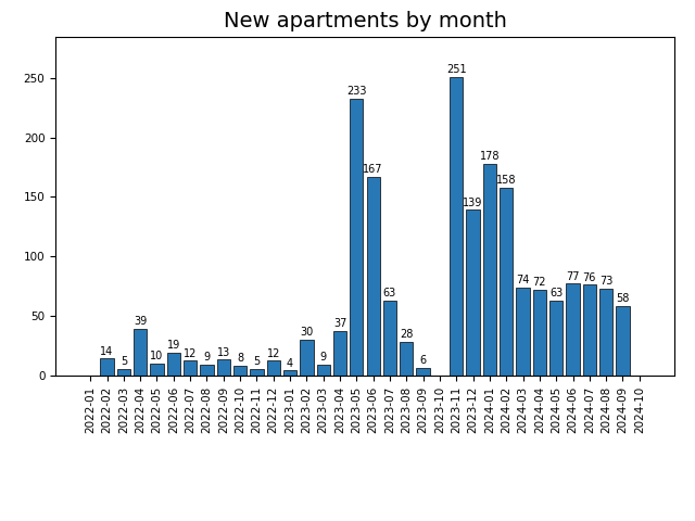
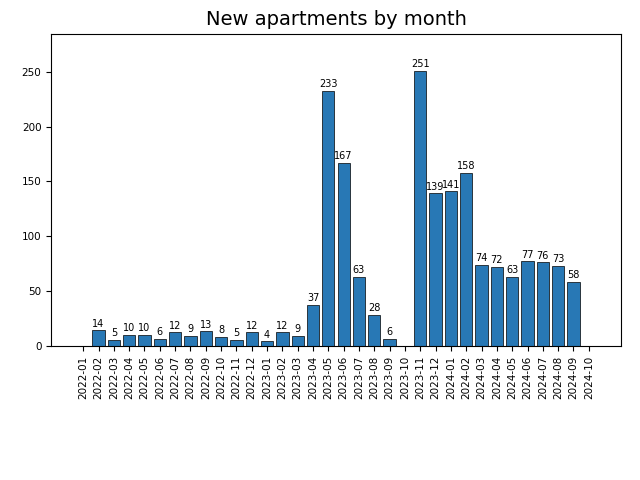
2022-04: 39 -> 10
2022-06: 19 -> 6
2023-02: 30 -> 12
2024-01: 178 -> 141
